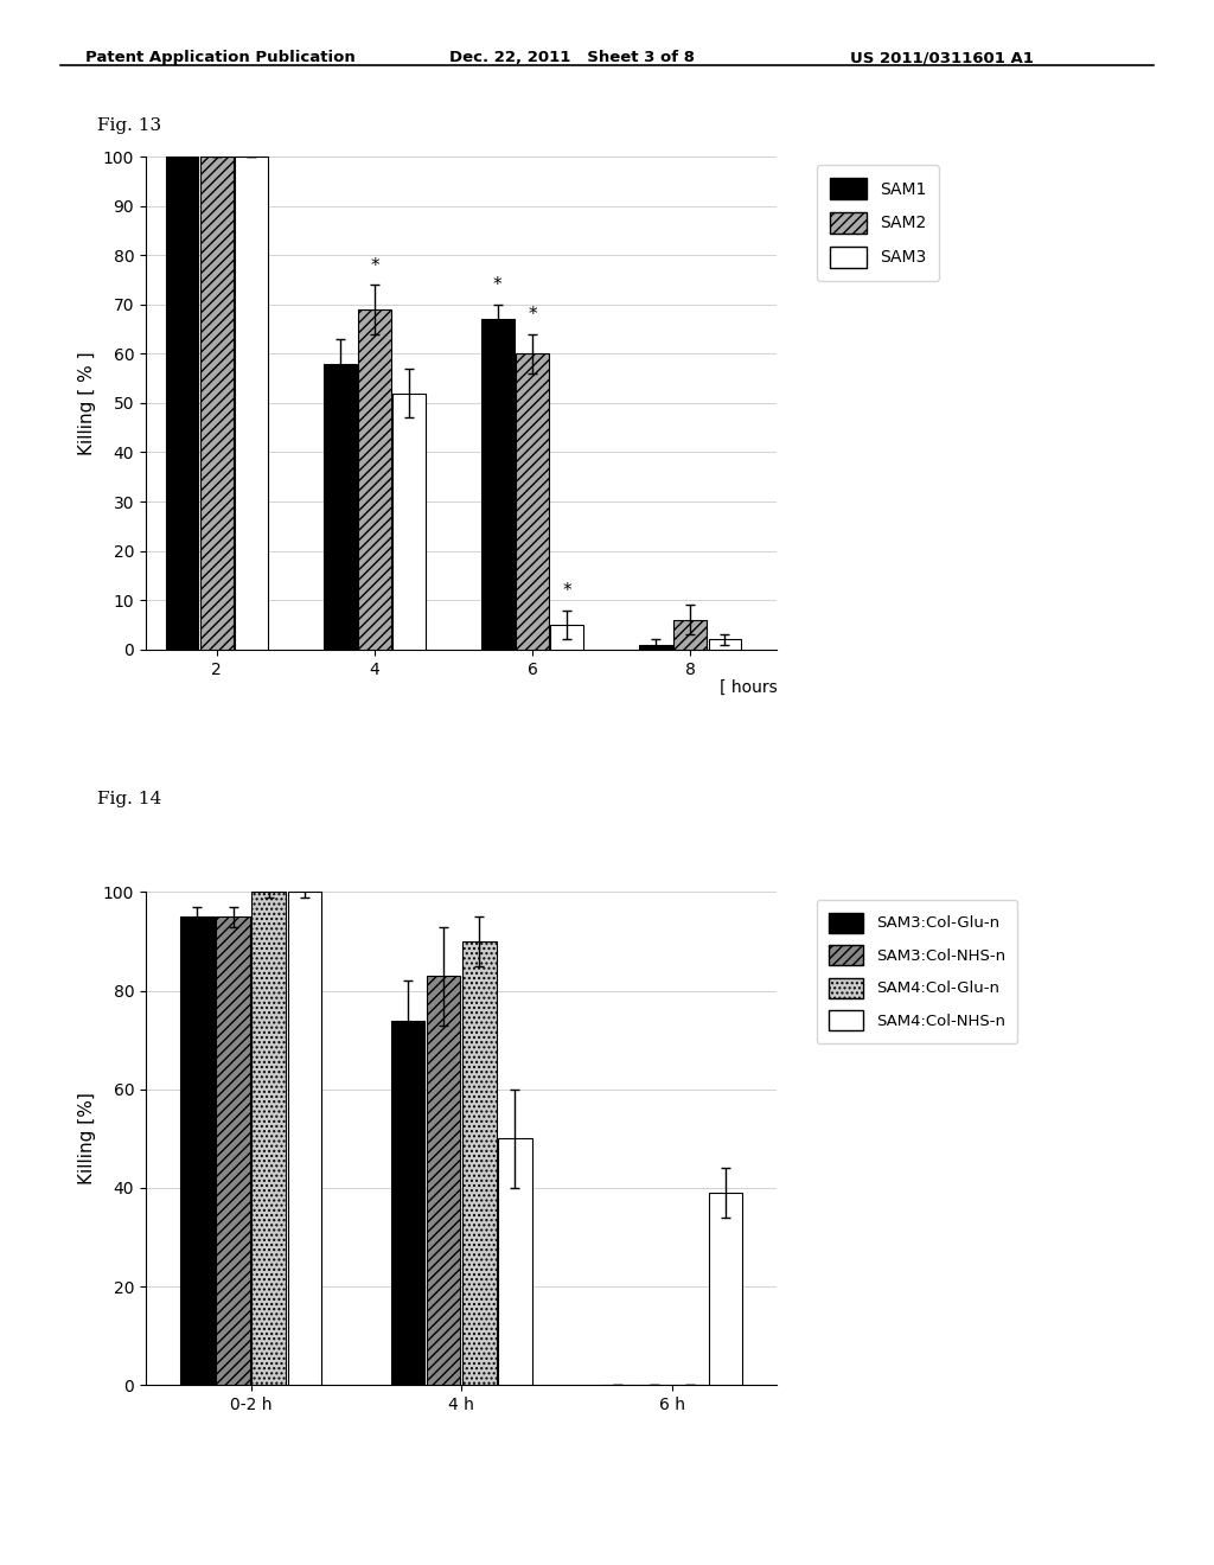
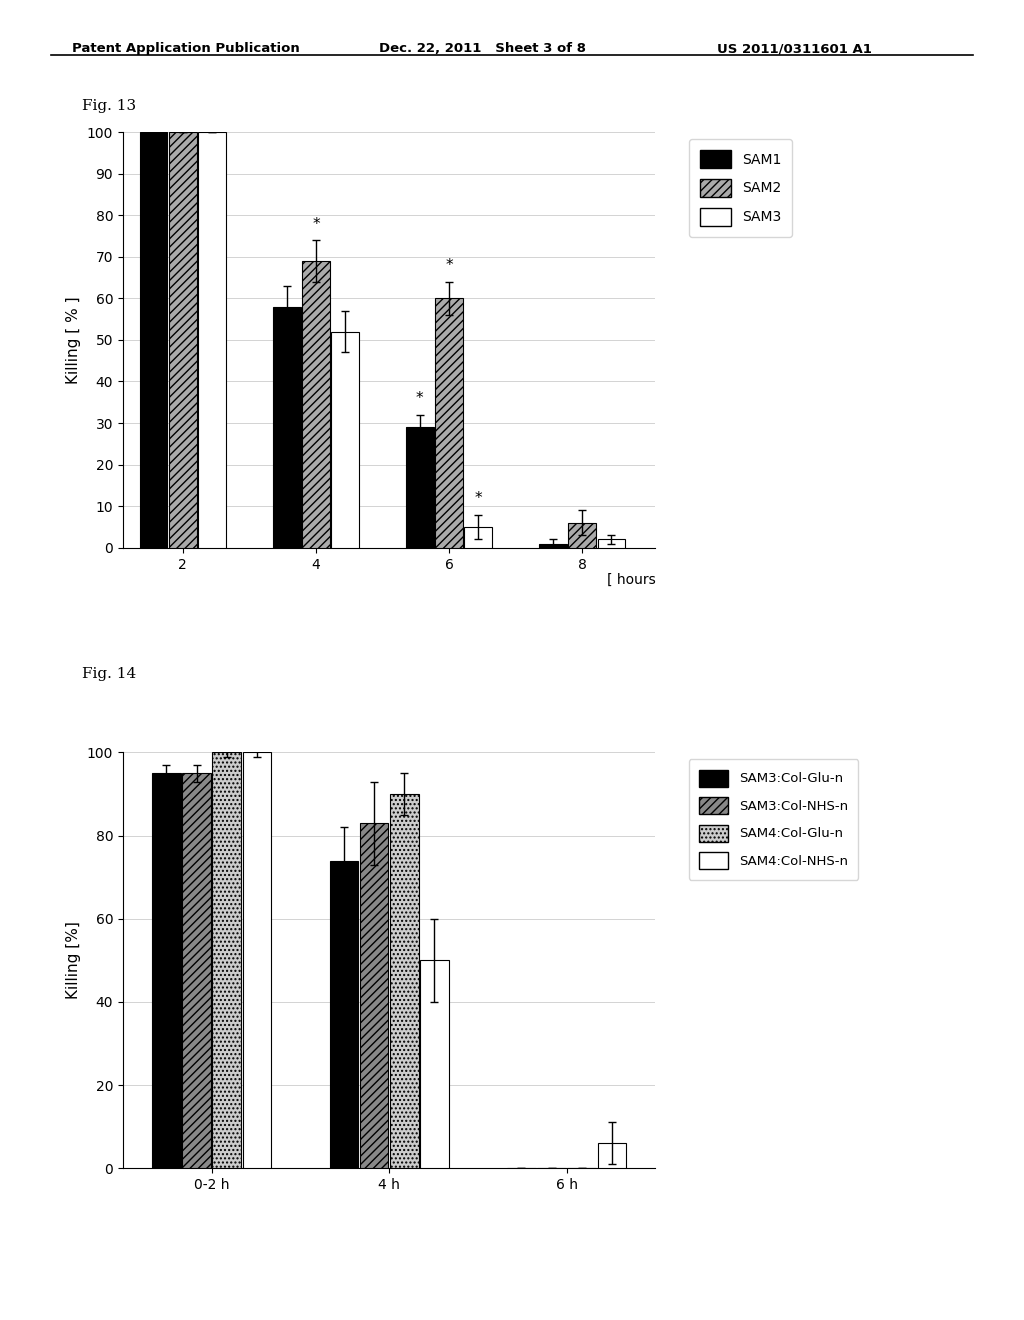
SAM1/6: 67 -> 29
SAM4:Col-NHS-n/6 h: 39 -> 6
